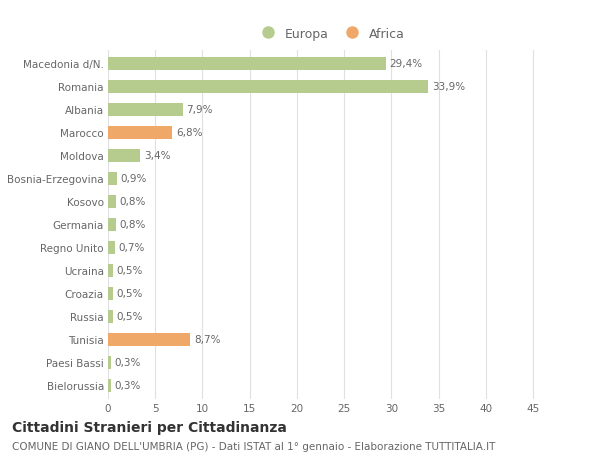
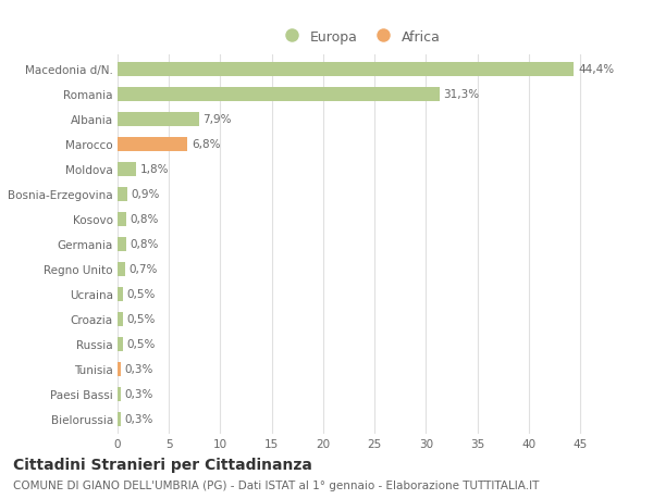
Macedonia d/N.: 29,4% -> 44,4%
Romania: 33,9% -> 31,3%
Moldova: 3,4% -> 1,8%
Tunisia: 8,7% -> 0,3%
